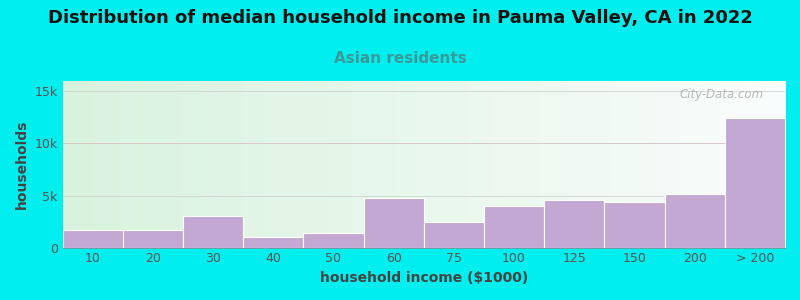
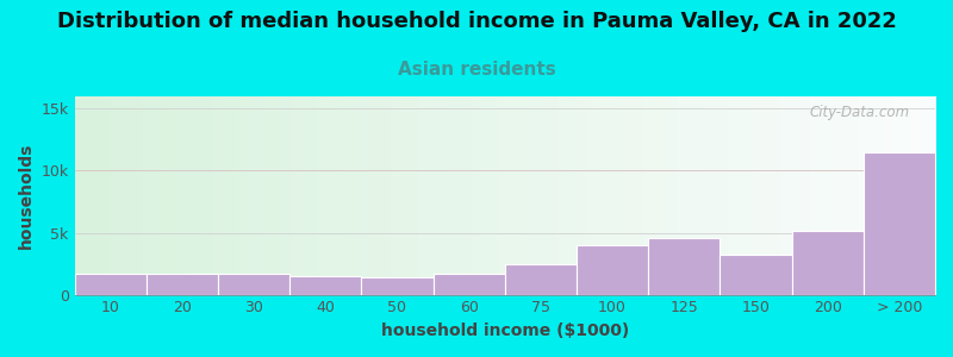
30: 3.0k -> 1.7k
40: 1.0k -> 1.5k
60: 4.8k -> 1.7k
150: 4.4k -> 3.2k
> 200: 12.4k -> 11.5k
